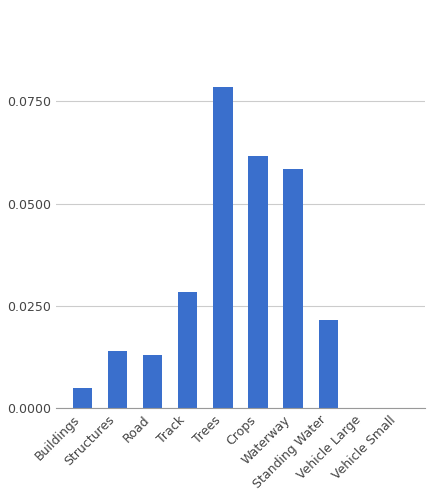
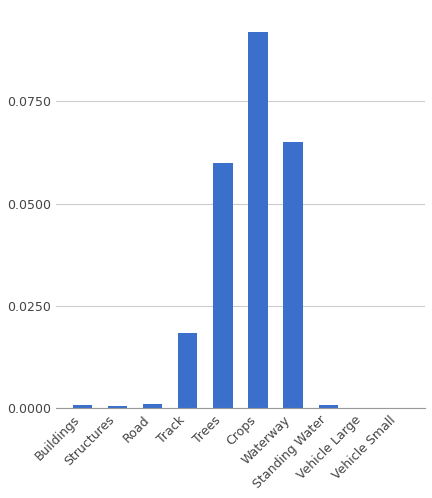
Buildings: 0.0050 -> 0.0009
Structures: 0.0140 -> 0.0007
Road: 0.0130 -> 0.0010
Track: 0.0285 -> 0.0185
Trees: 0.0785 -> 0.0600
Crops: 0.0615 -> 0.0920
Waterway: 0.0585 -> 0.0650
Standing Water: 0.0215 -> 0.0009
